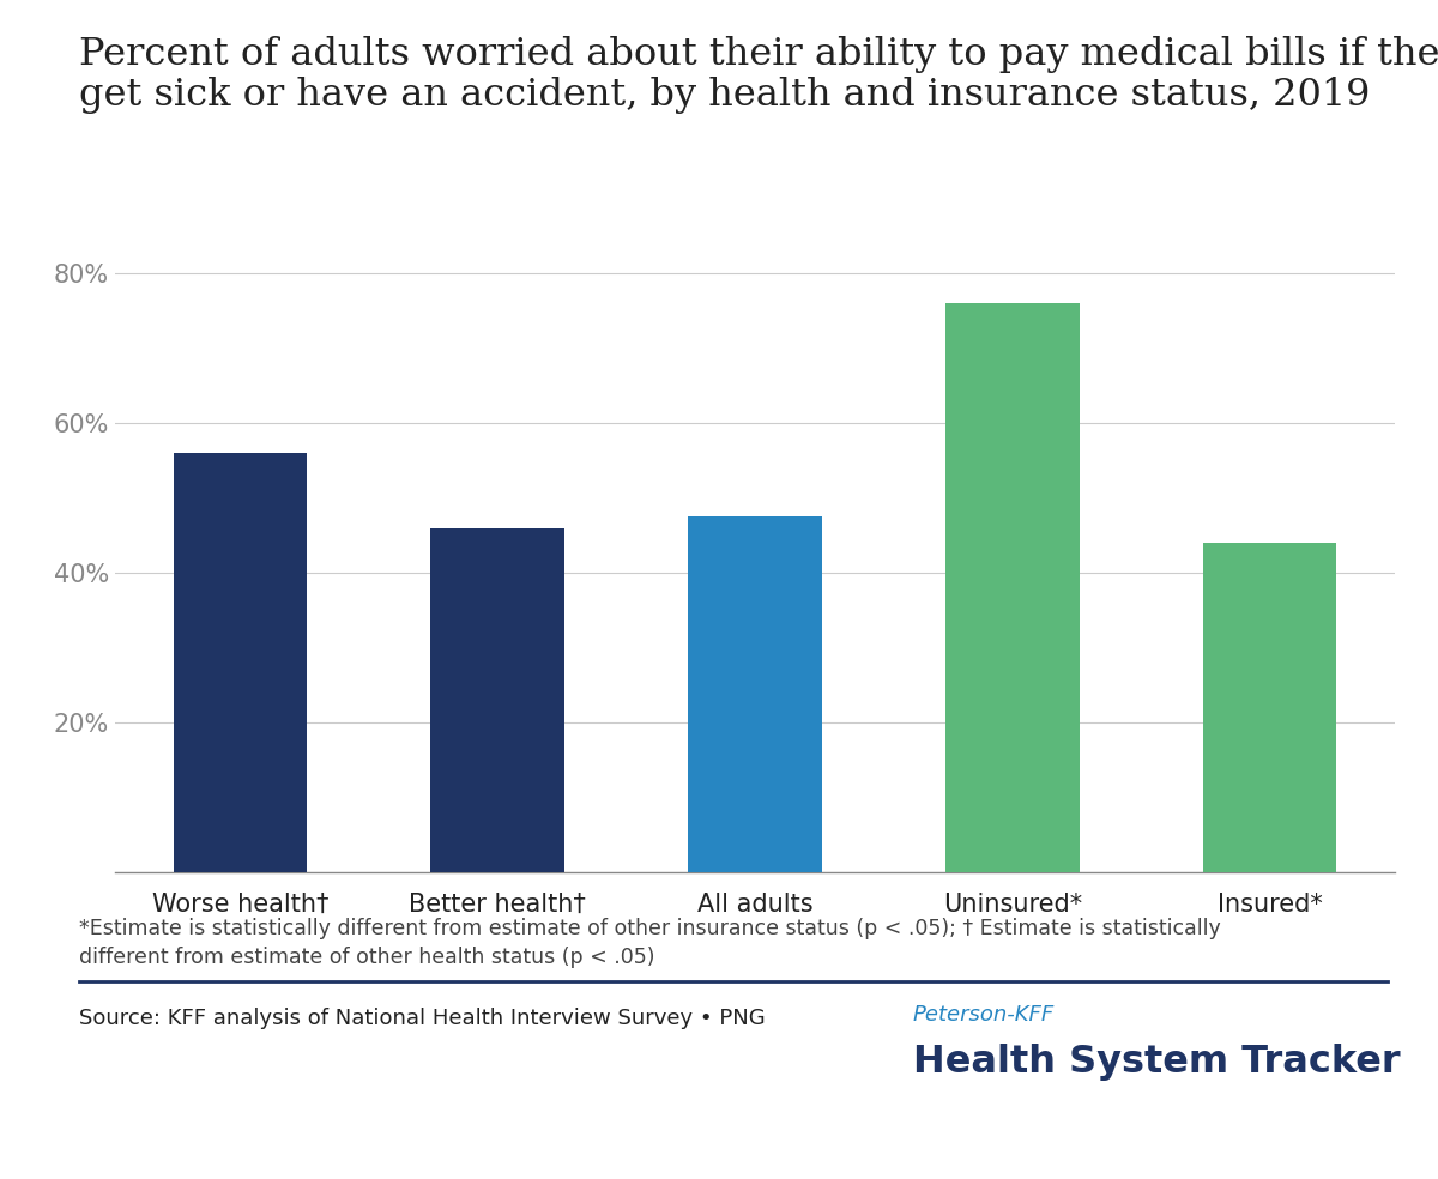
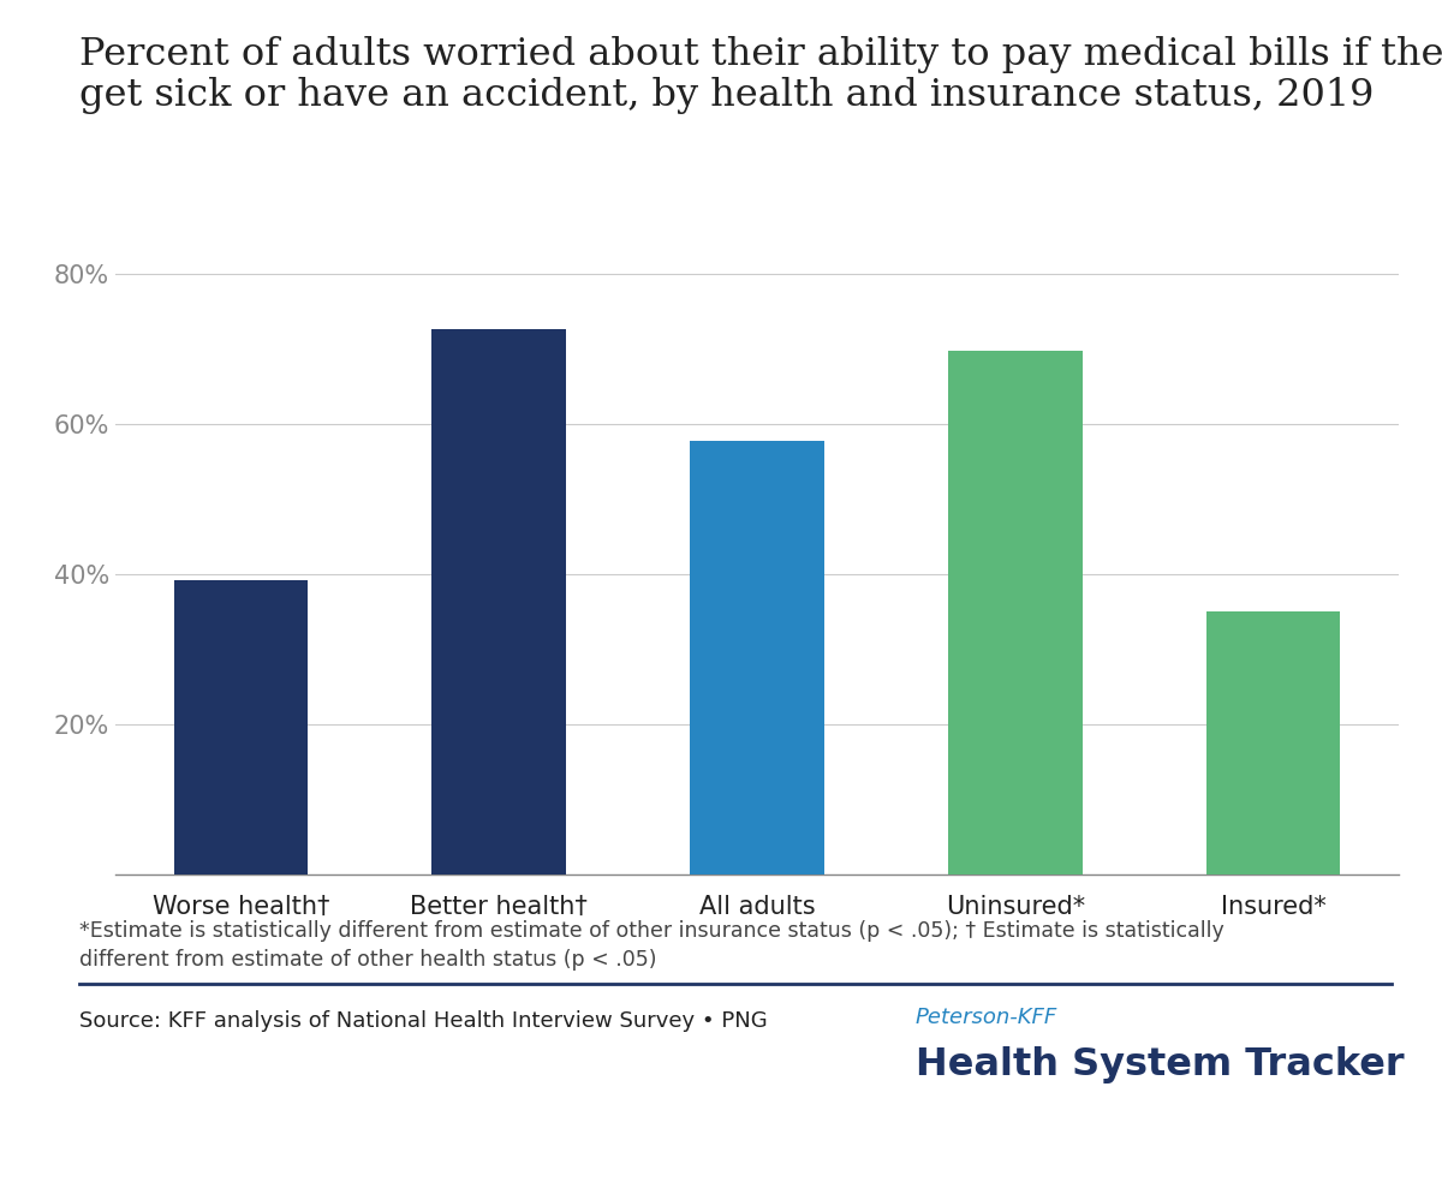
Worse health†: 56.0% -> 39.2%
Better health†: 46.0% -> 72.6%
All adults: 47.5% -> 57.8%
Uninsured*: 76.0% -> 69.8%
Insured*: 44.0% -> 35.0%
